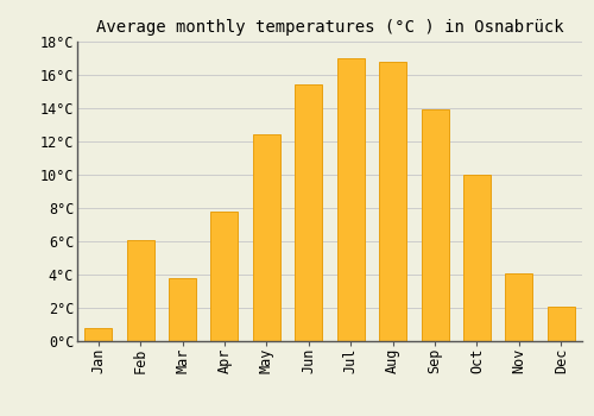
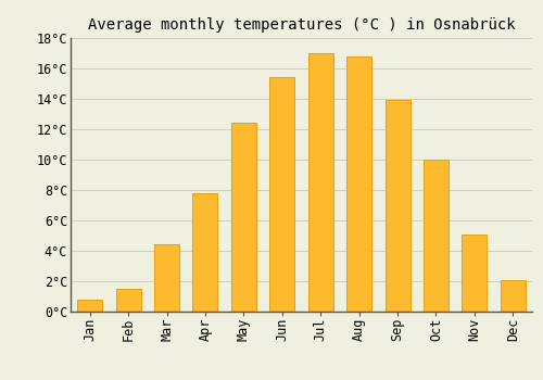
Feb: 6.1°C -> 1.5°C
Mar: 3.8°C -> 4.4°C
Nov: 4.1°C -> 5.1°C
